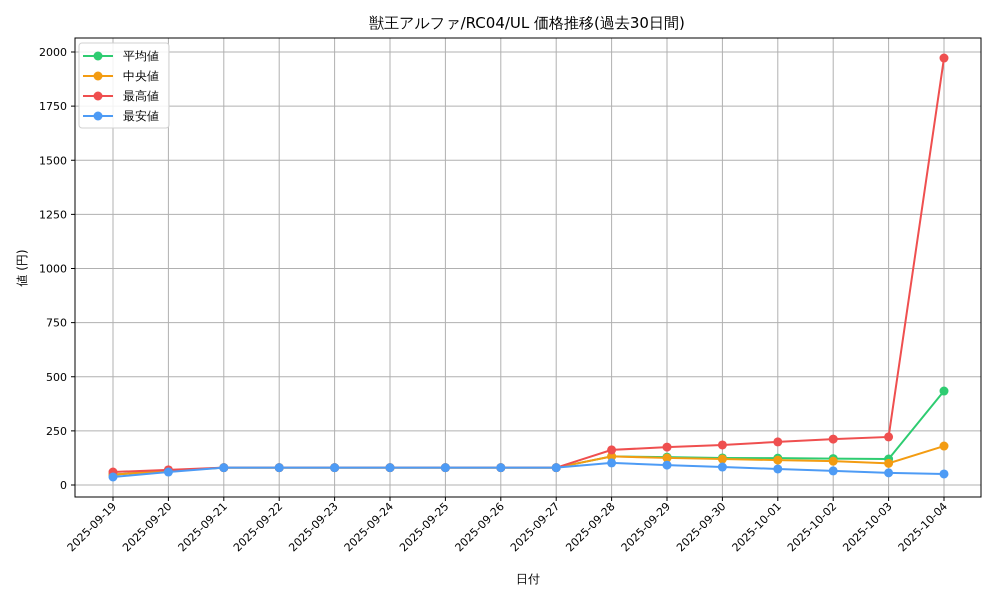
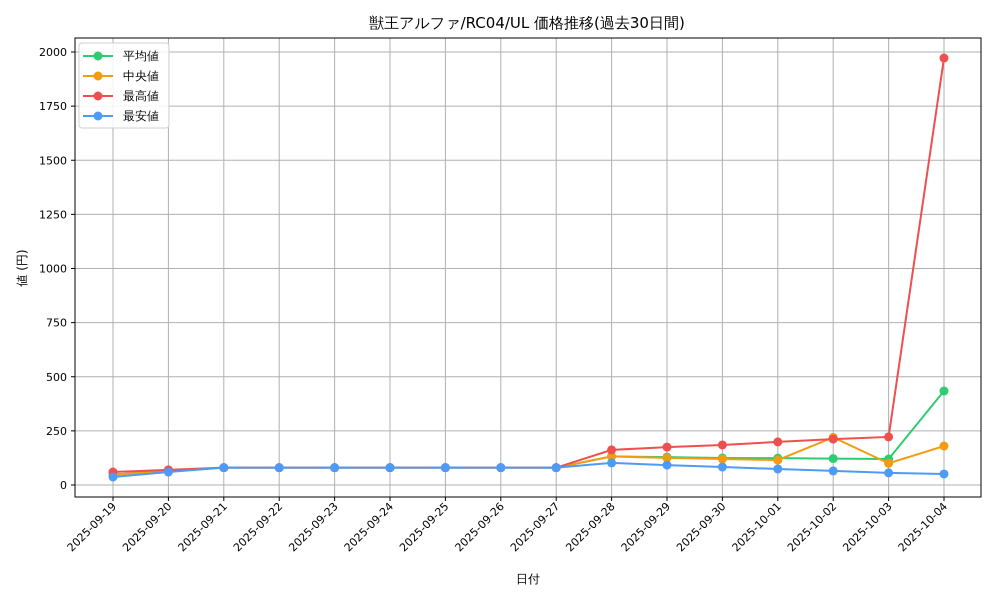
中央値/2025-10-02: 110 -> 220
